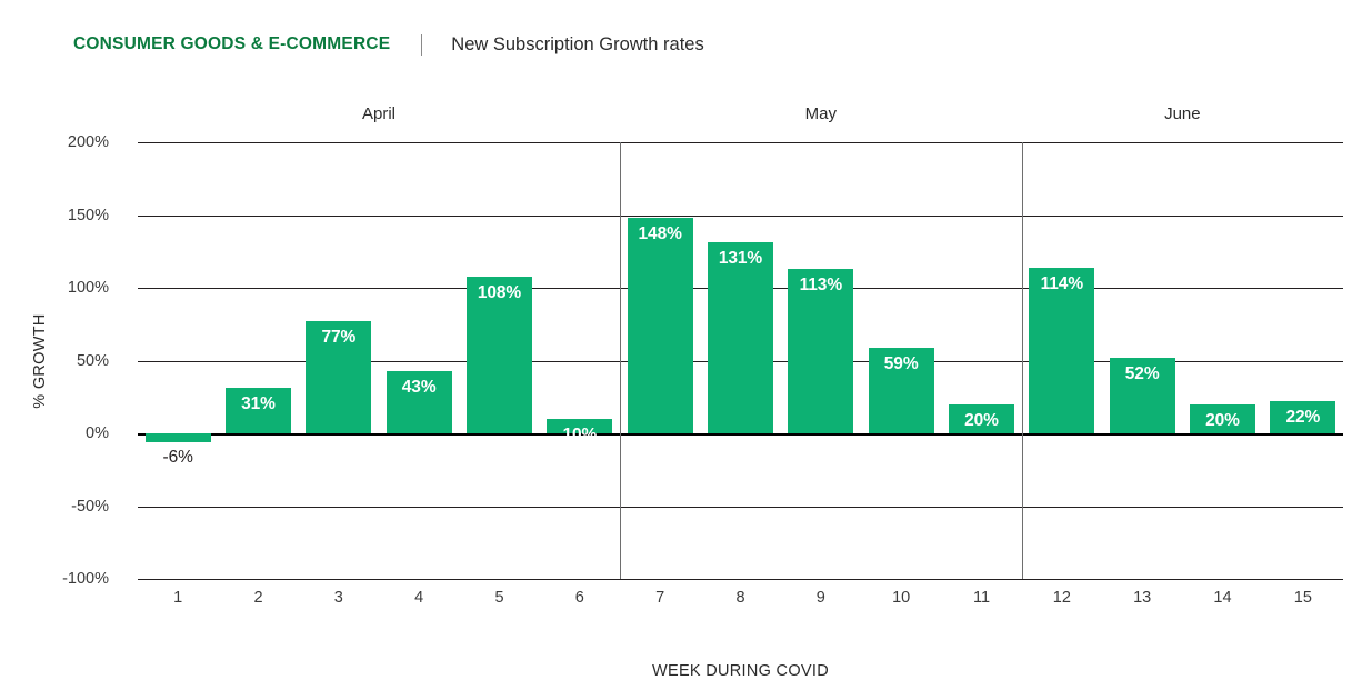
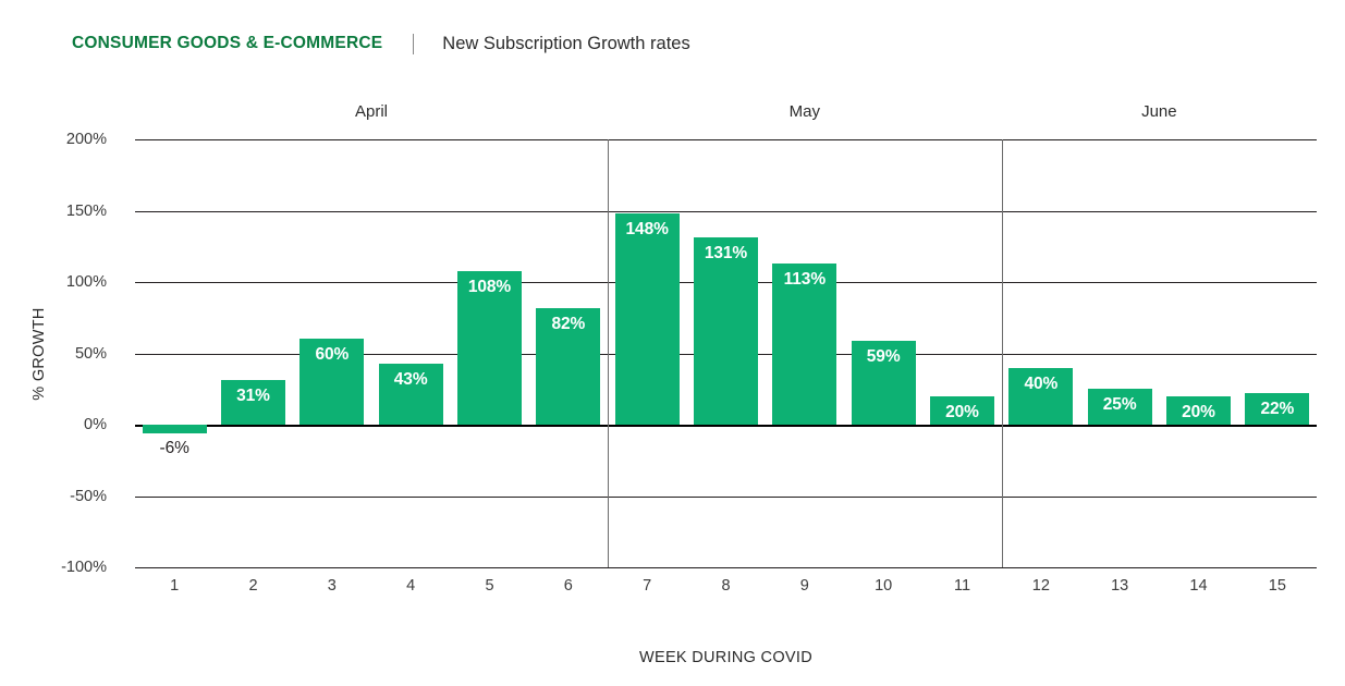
3: 77% -> 60%
6: 10% -> 82%
12: 114% -> 40%
13: 52% -> 25%
